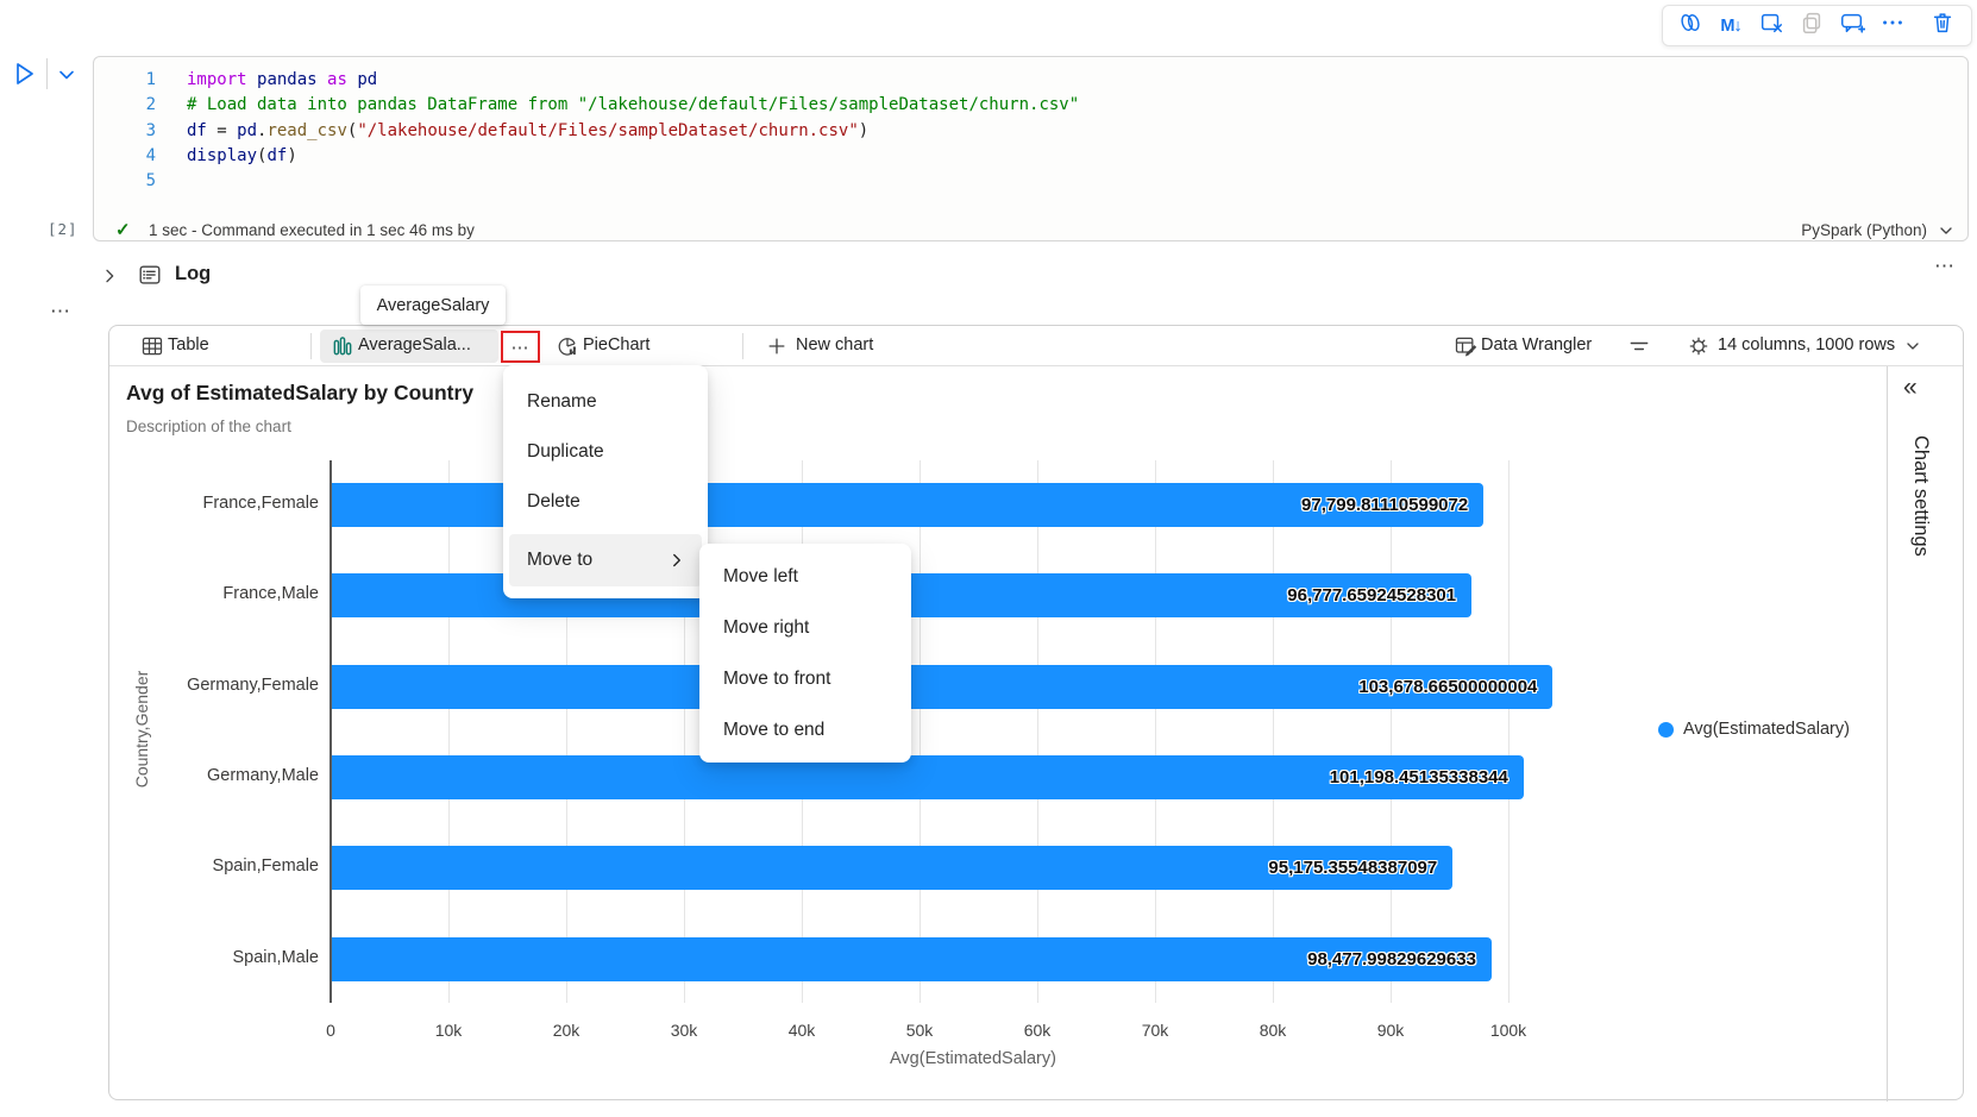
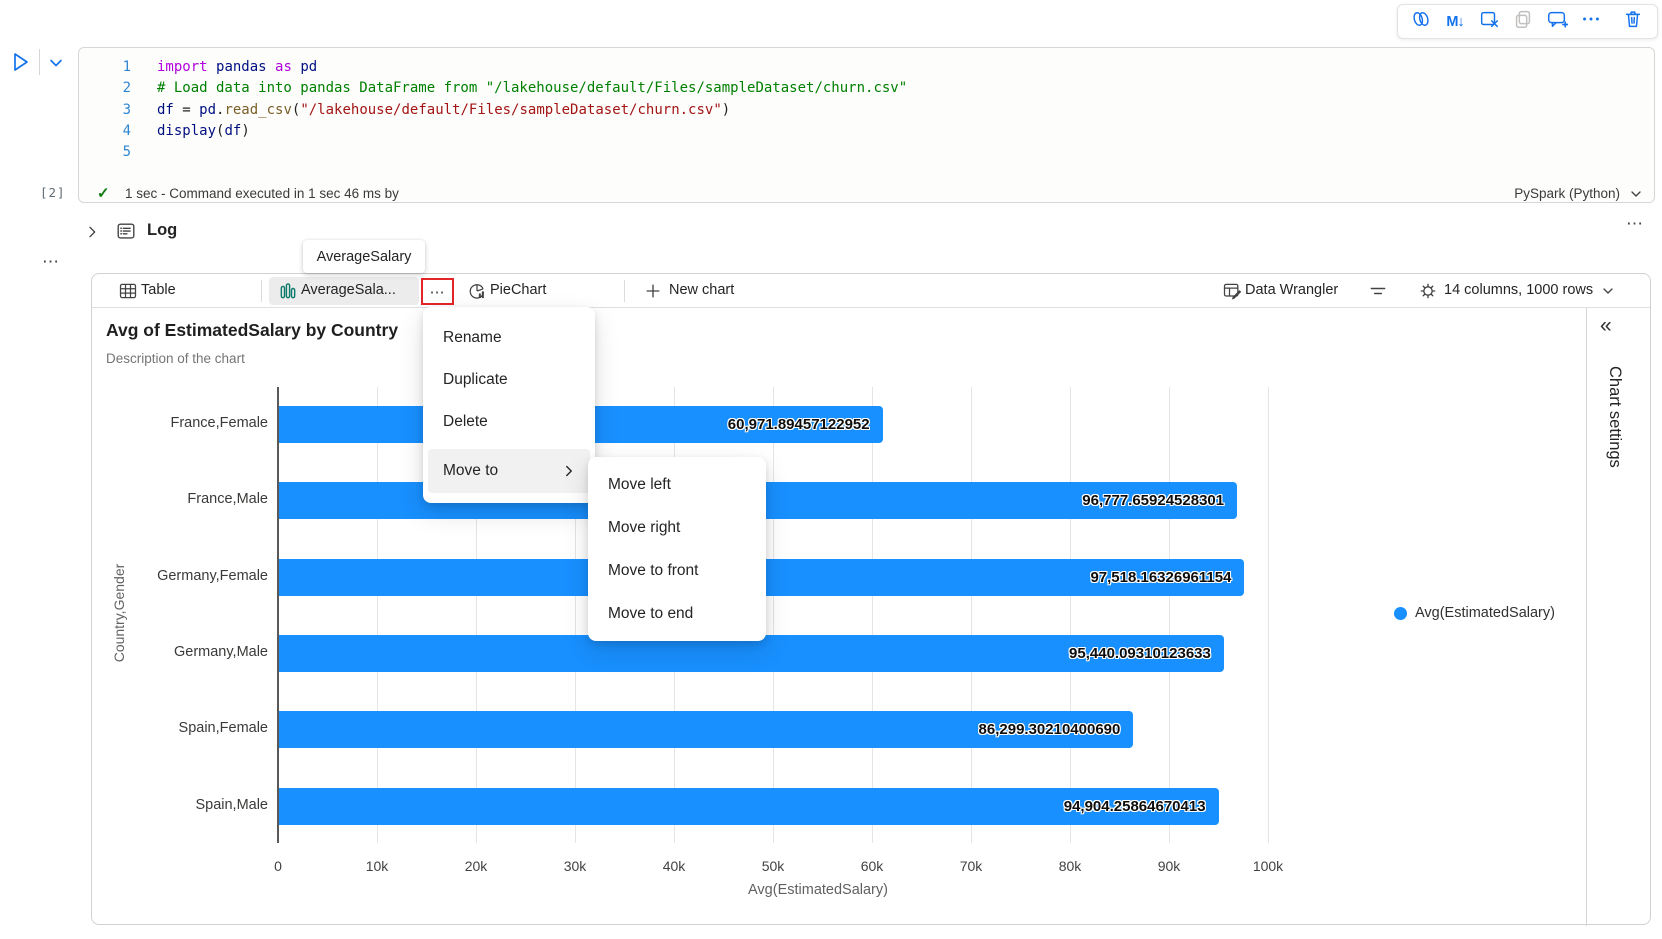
France,Female: 97,799.81110599072 -> 60,971.89457122952
Germany,Female: 103,678.66500000004 -> 97,518.16326961154
Germany,Male: 101,198.45135338344 -> 95,440.09310123633
Spain,Female: 95,175.35548387097 -> 86,299.30210400690
Spain,Male: 98,477.99829629633 -> 94,904.25864670413
